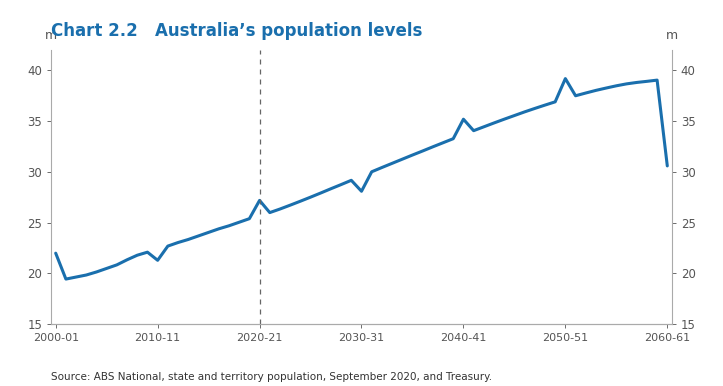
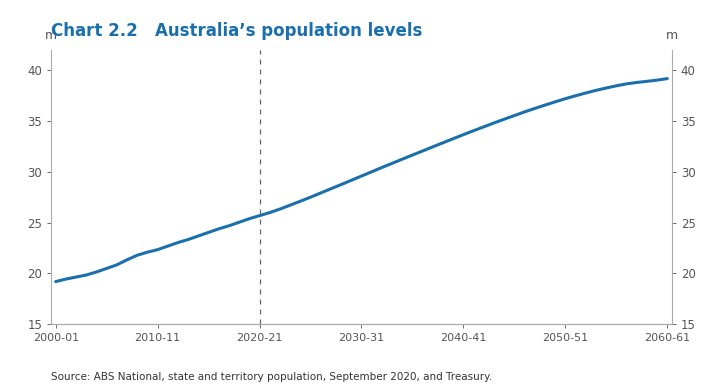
2000-01: 22.0 -> 19.2
2010-11: 21.3 -> 22.4
2020-21: 27.2 -> 25.7
2030-31: 28.1 -> 29.6
2040-41: 35.2 -> 33.7
2050-51: 39.2 -> 37.2
2060-61: 30.6 -> 39.2
